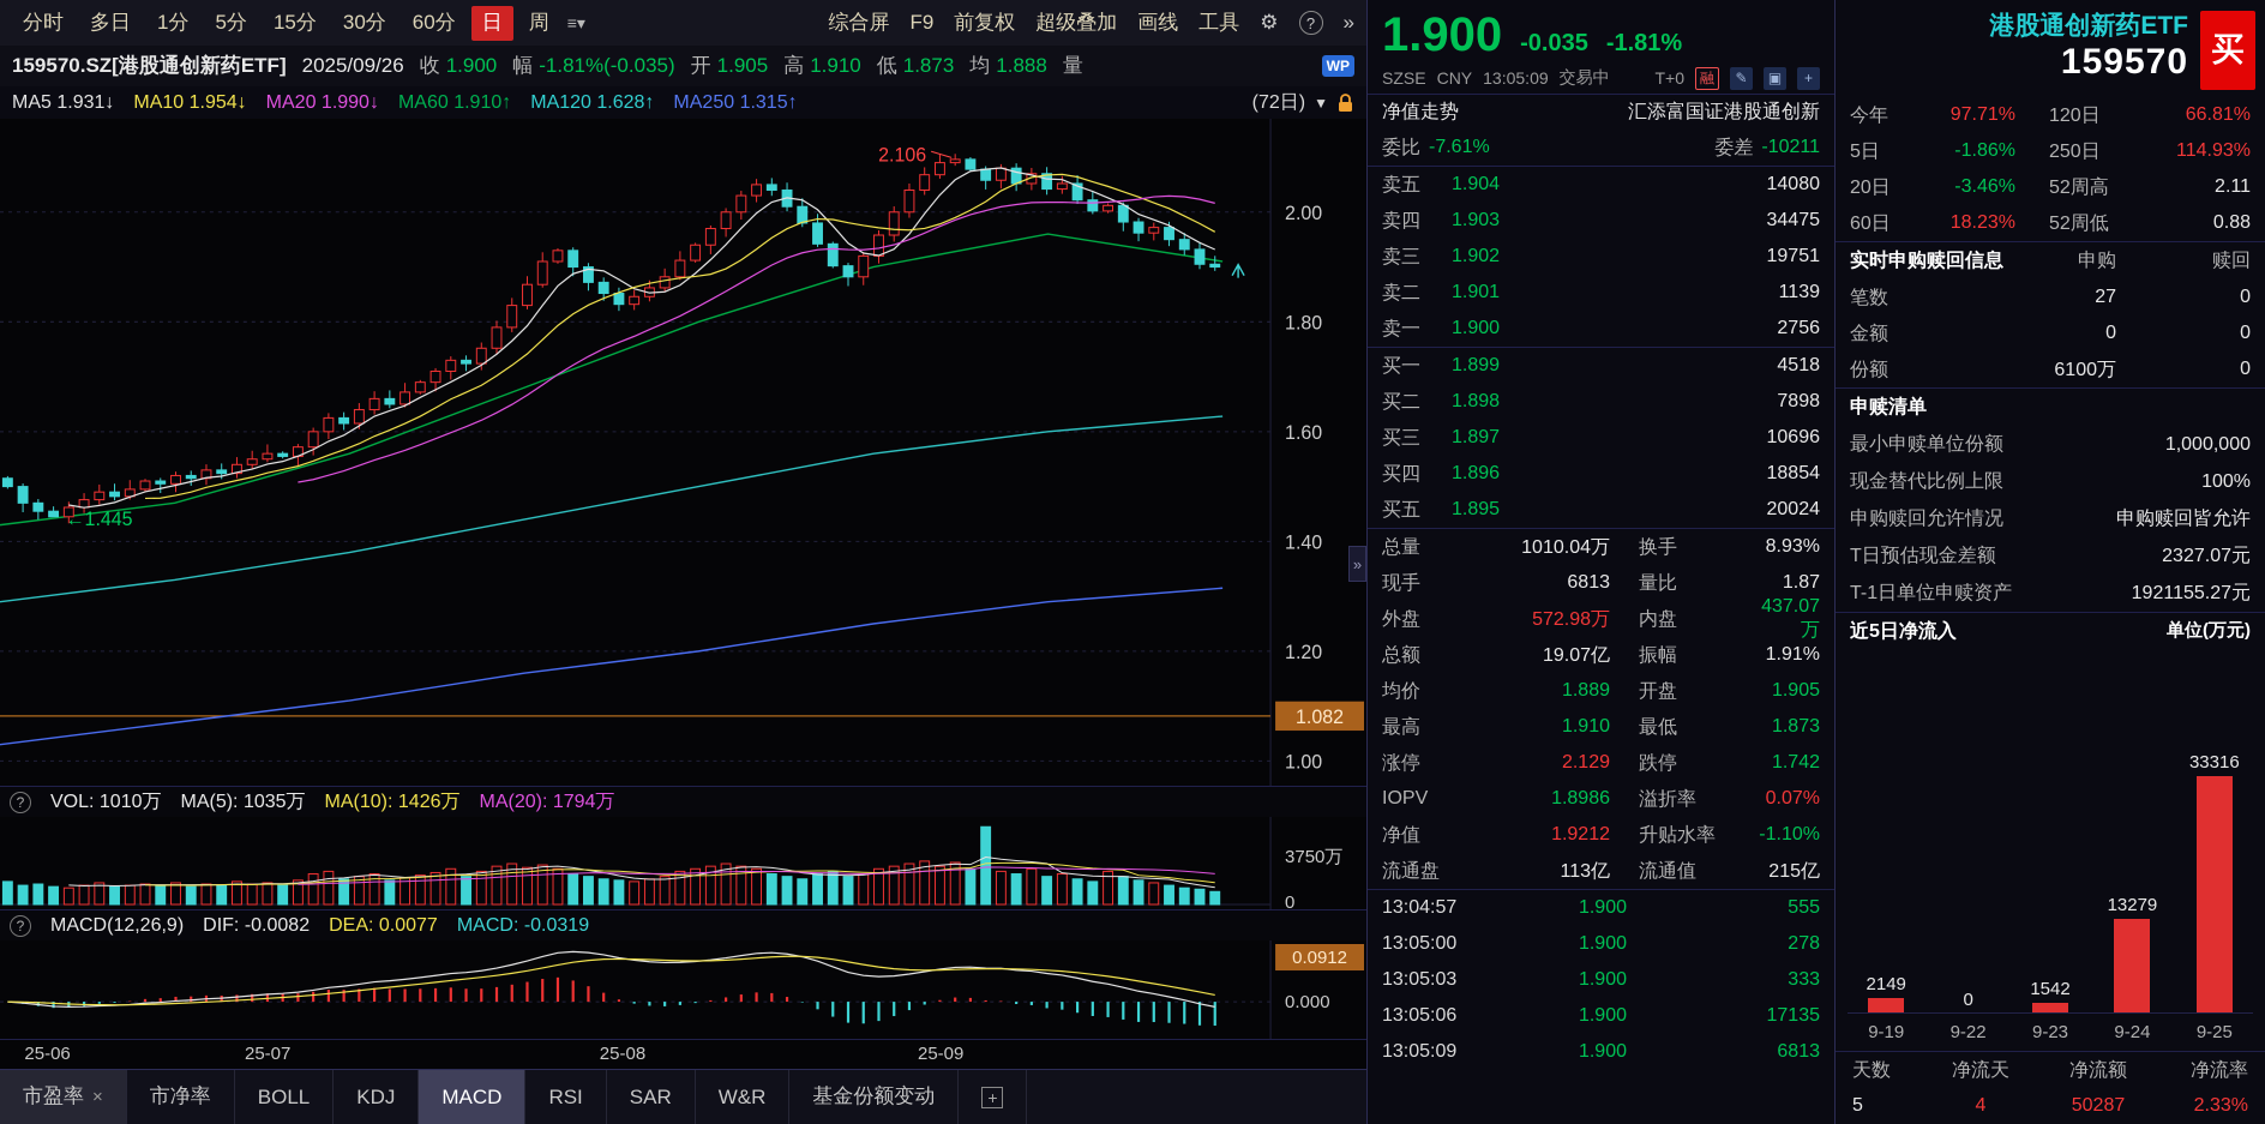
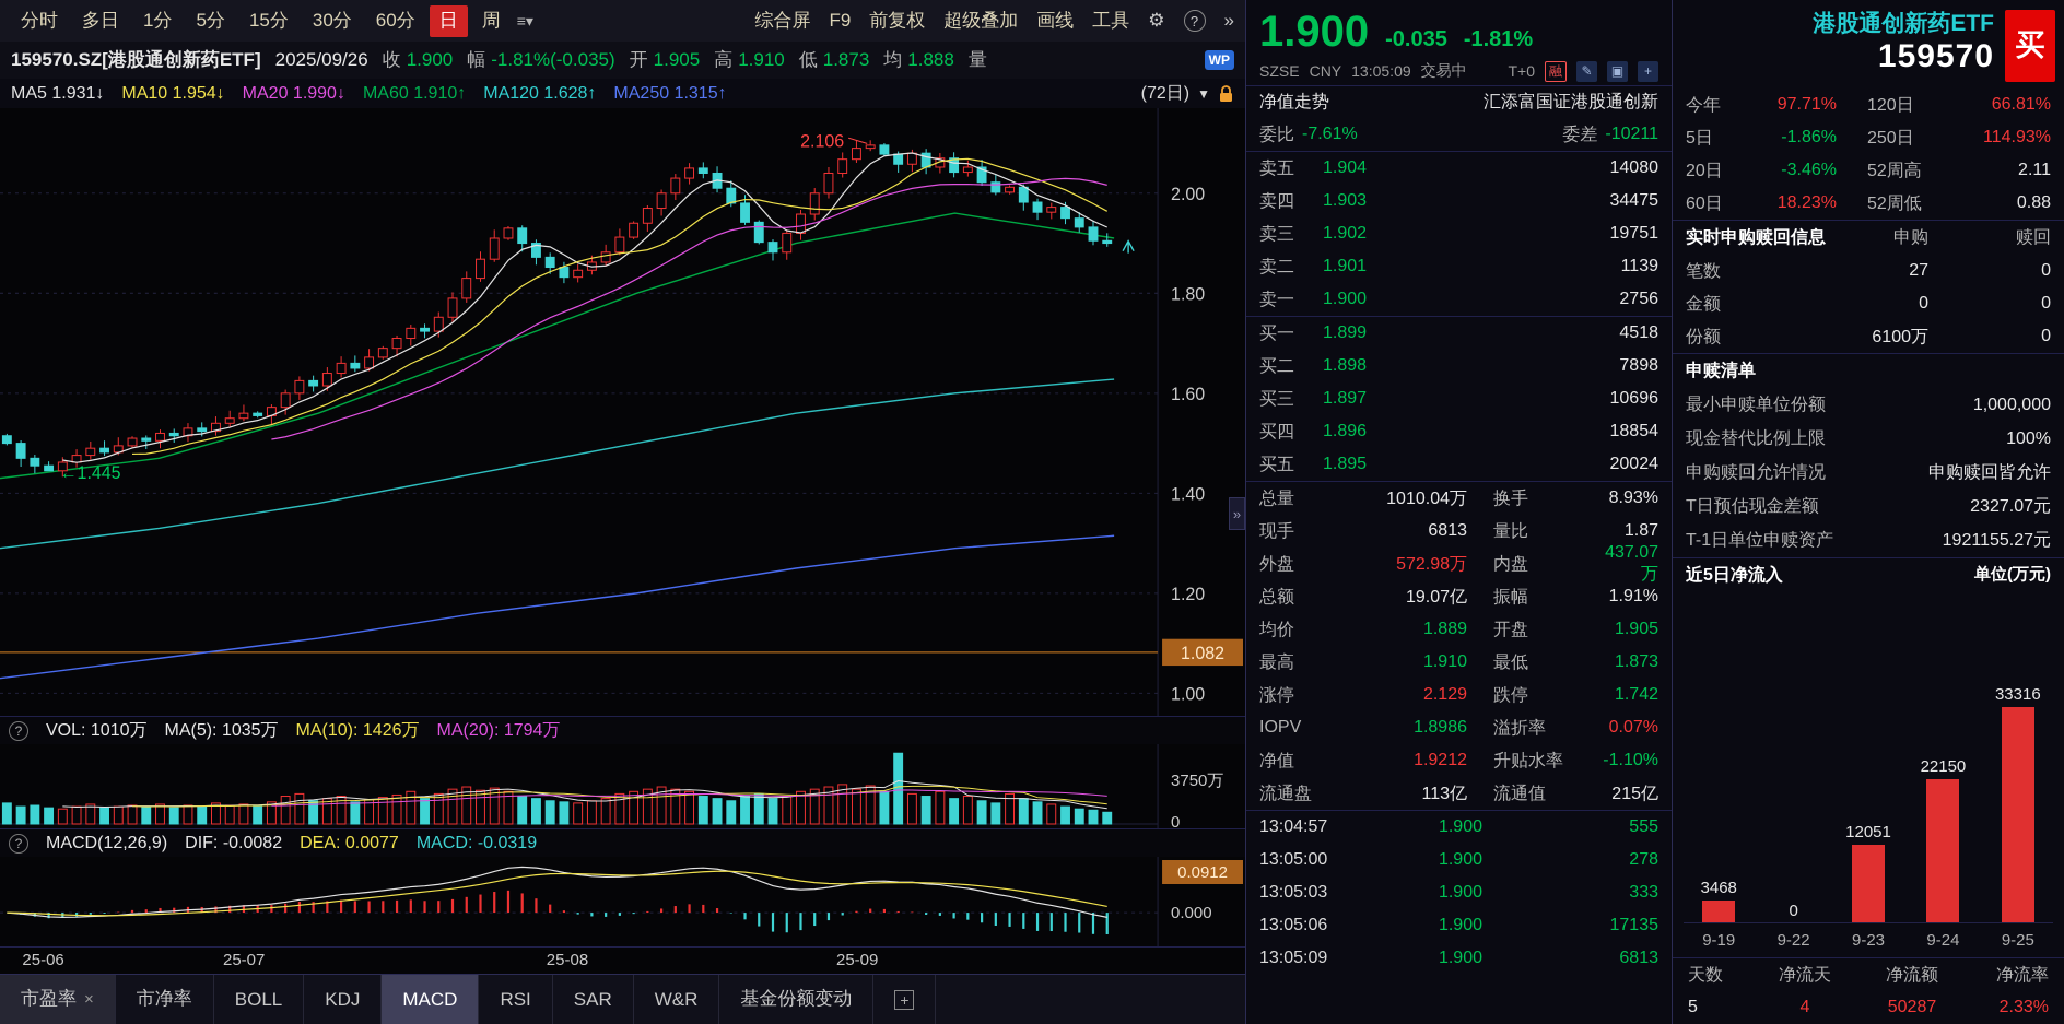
近5日净流入/9-19: 2149 -> 3468
近5日净流入/9-23: 1542 -> 12051
近5日净流入/9-24: 13279 -> 22150
